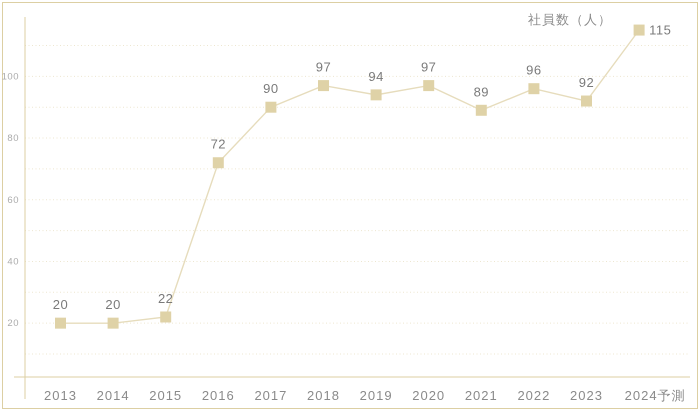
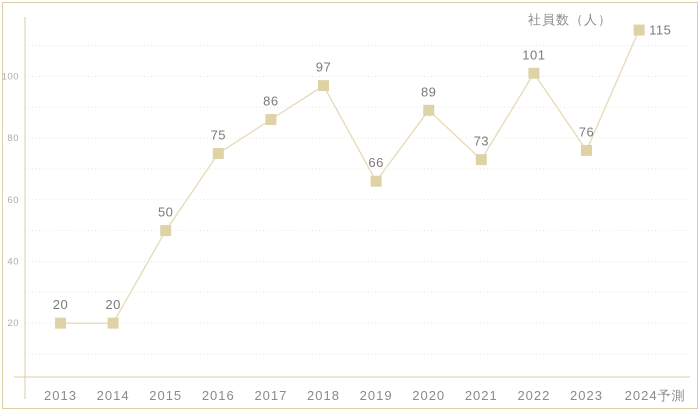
2015: 22 -> 50
2016: 72 -> 75
2017: 90 -> 86
2019: 94 -> 66
2020: 97 -> 89
2021: 89 -> 73
2022: 96 -> 101
2023: 92 -> 76
